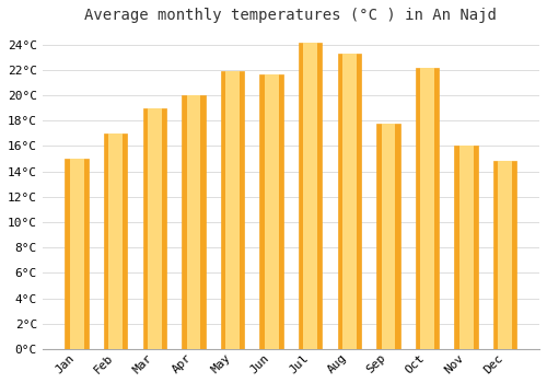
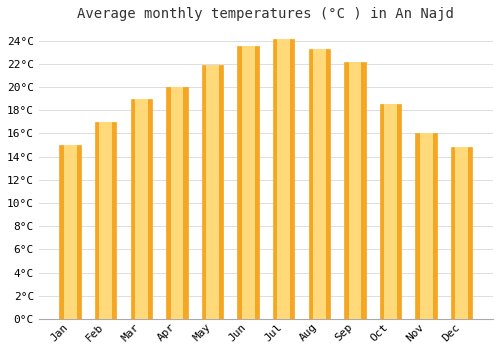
Jun: 21.6°C -> 23.5°C
Sep: 17.8°C -> 22.2°C
Oct: 22.2°C -> 18.5°C
